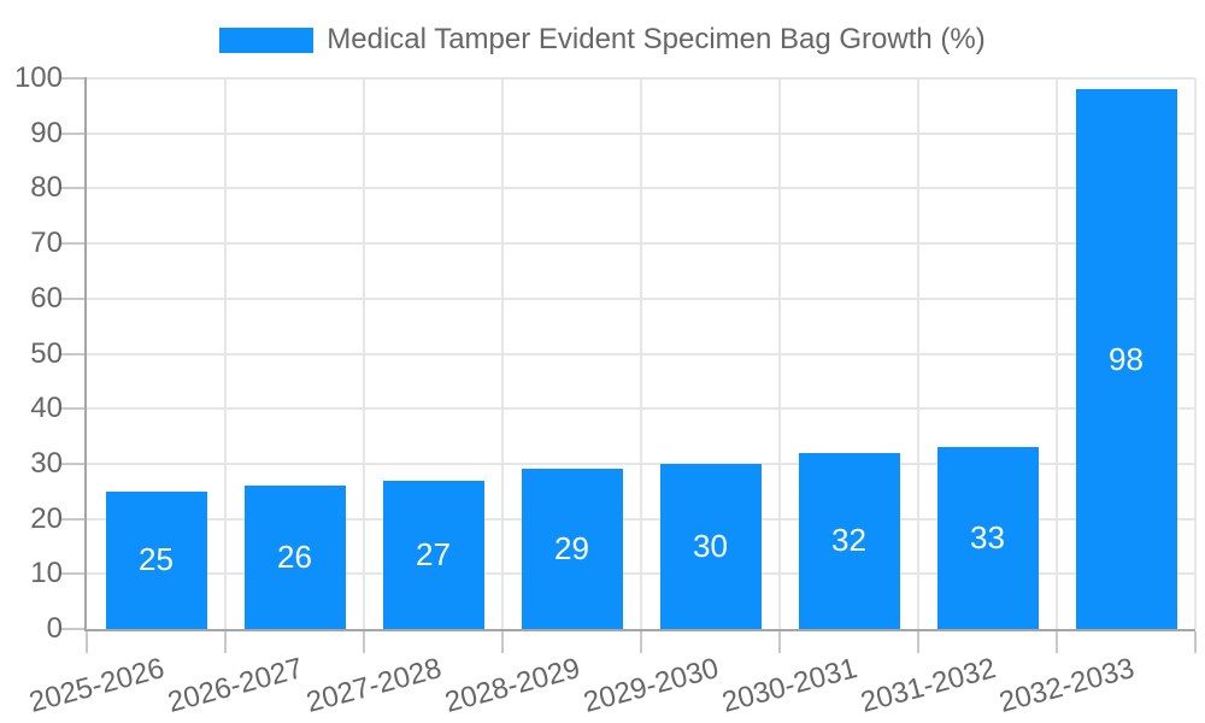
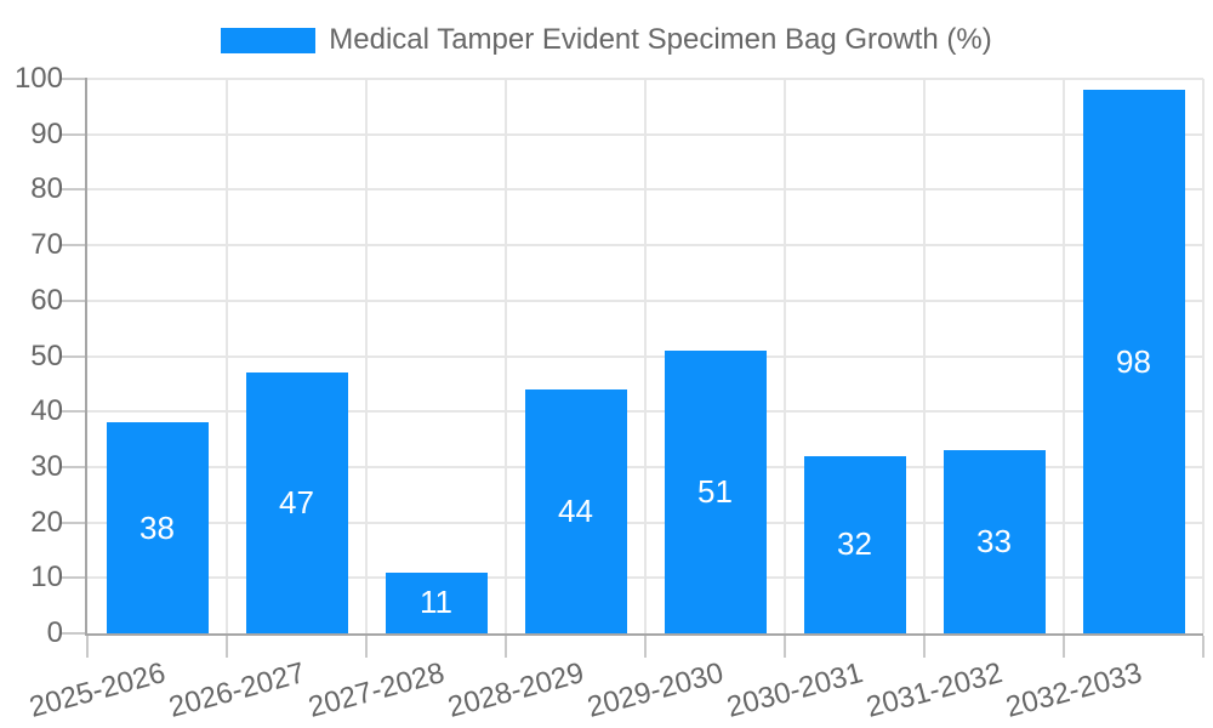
2025-2026: 25 -> 38
2026-2027: 26 -> 47
2027-2028: 27 -> 11
2028-2029: 29 -> 44
2029-2030: 30 -> 51
